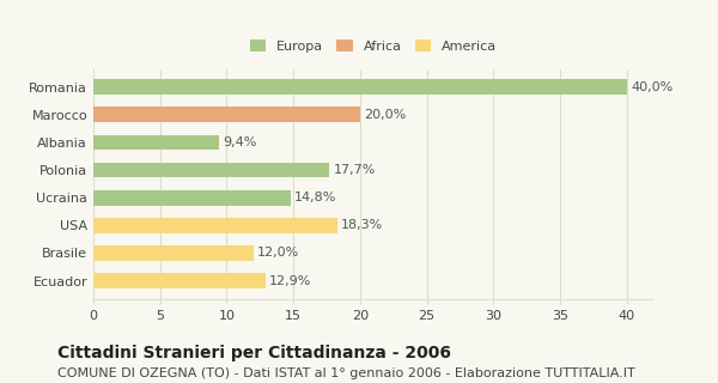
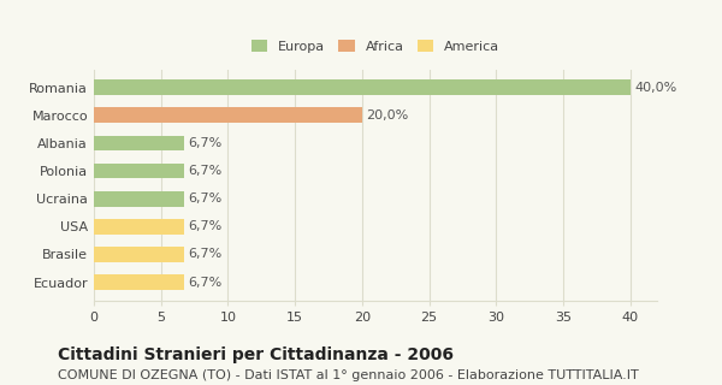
Albania: 9,4% -> 6,7%
Polonia: 17,7% -> 6,7%
Ucraina: 14,8% -> 6,7%
USA: 18,3% -> 6,7%
Brasile: 12,0% -> 6,7%
Ecuador: 12,9% -> 6,7%
